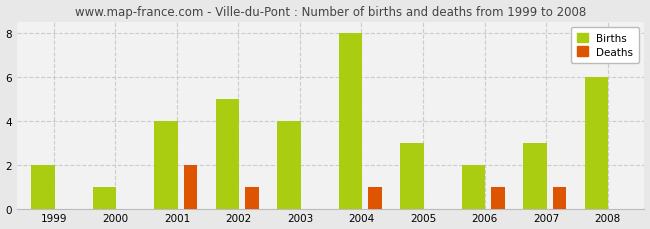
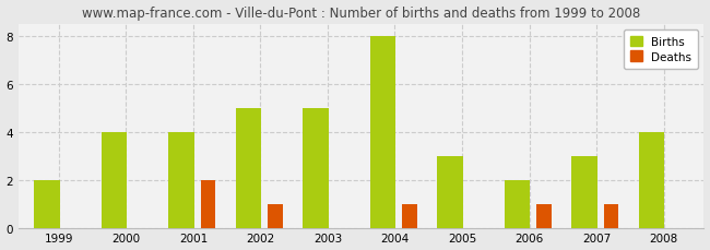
Births/2000: 1 -> 4
Births/2003: 4 -> 5
Births/2008: 6 -> 4
